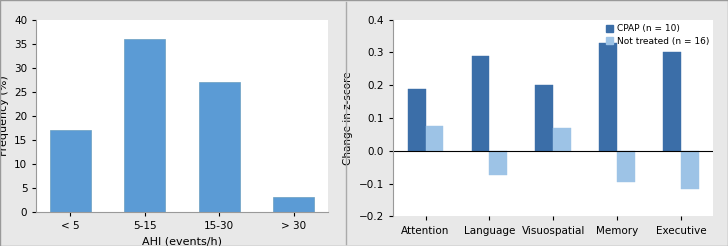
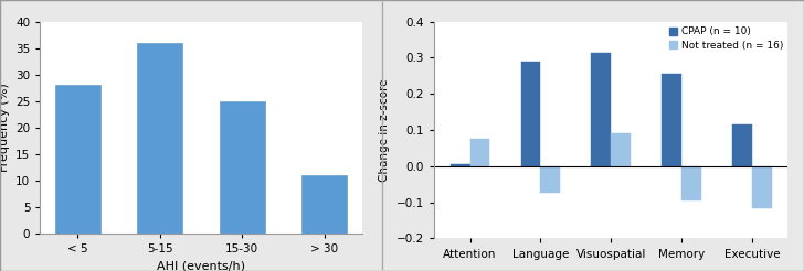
< 5: 17 -> 28
15-30: 27 -> 25
> 30: 3 -> 11
CPAP (n = 10)/Attention: 0.190 -> 0.005
CPAP (n = 10)/Visuospatial: 0.200 -> 0.315
Not treated (n = 16)/Visuospatial: 0.070 -> 0.090
CPAP (n = 10)/Memory: 0.330 -> 0.255
CPAP (n = 10)/Executive: 0.300 -> 0.115
